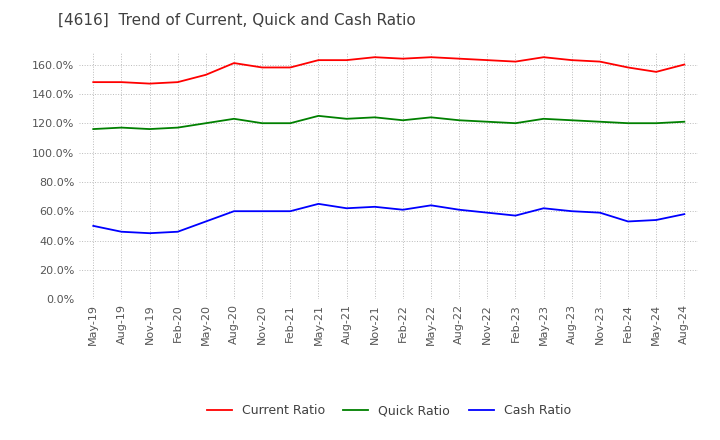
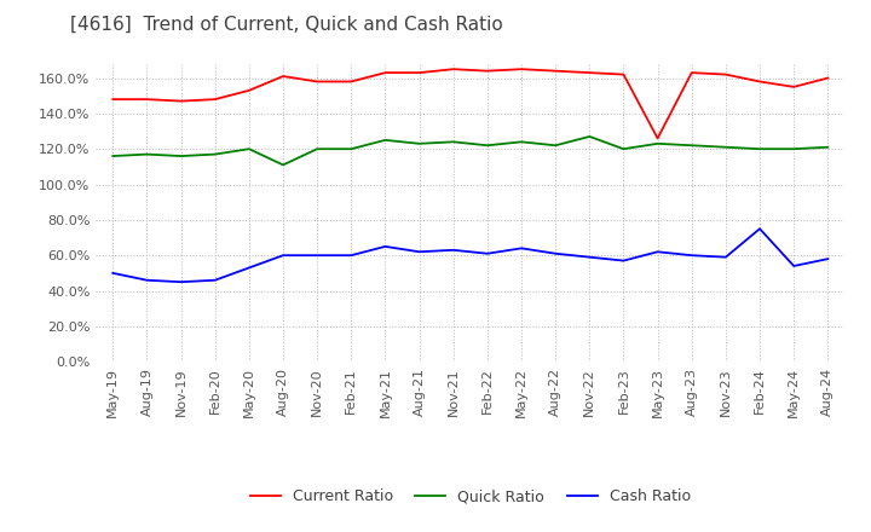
Quick Ratio/Aug-20: 123% -> 111%
Quick Ratio/Nov-22: 121% -> 127%
Current Ratio/May-23: 165% -> 126%
Cash Ratio/Feb-24: 53% -> 75%
